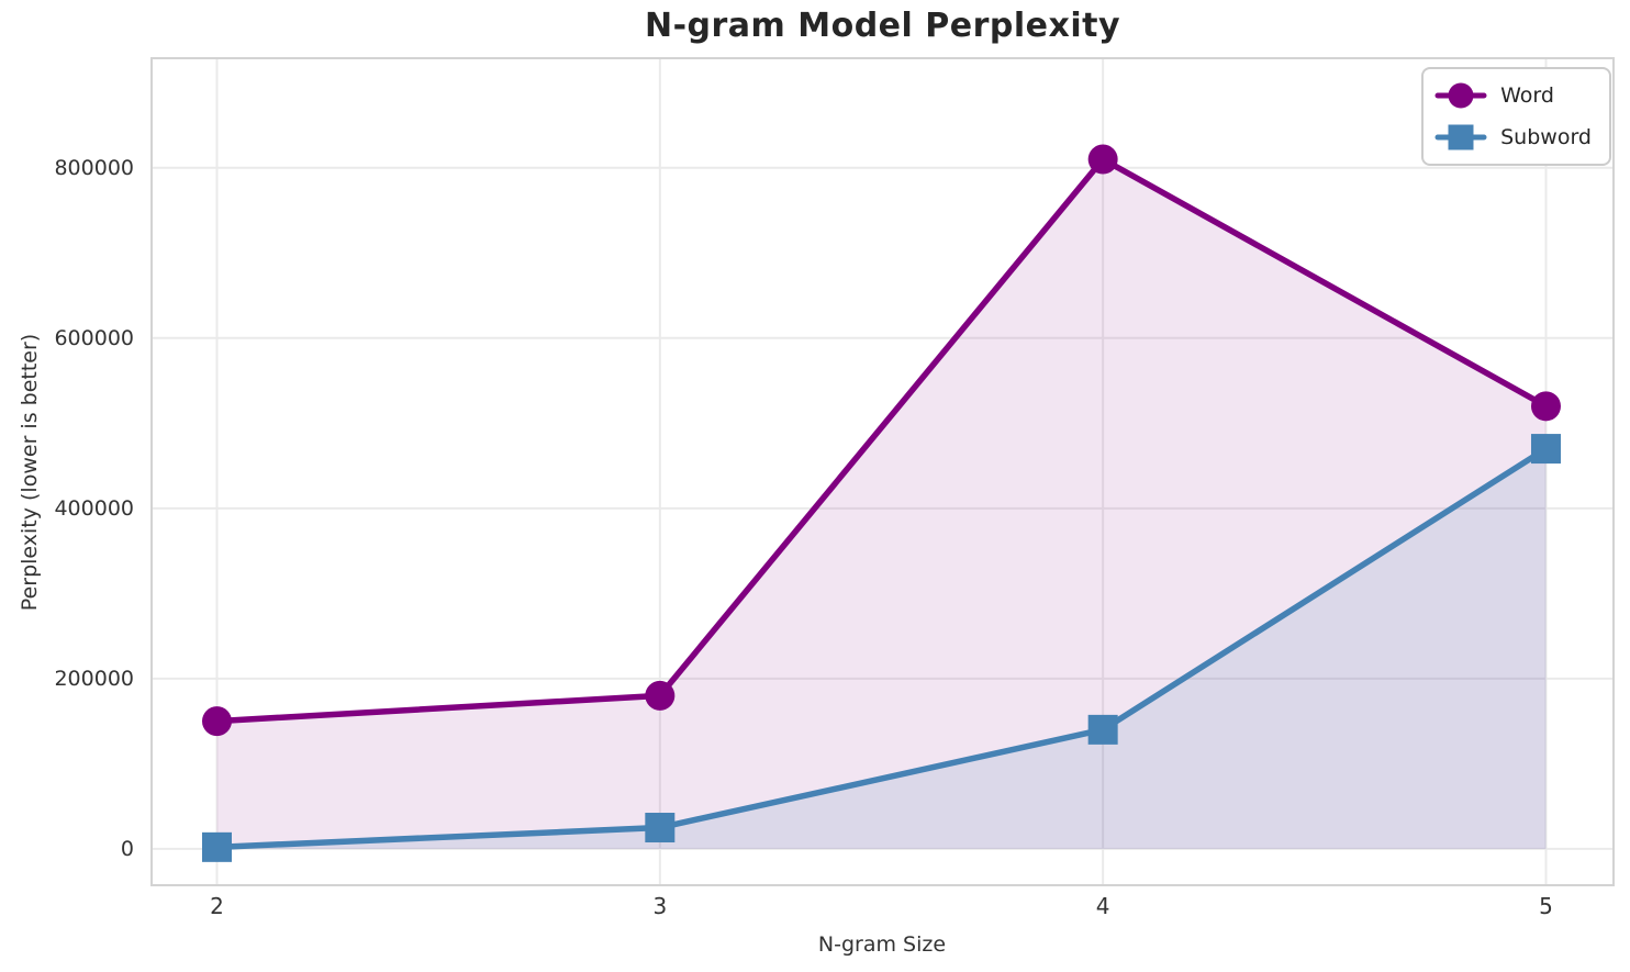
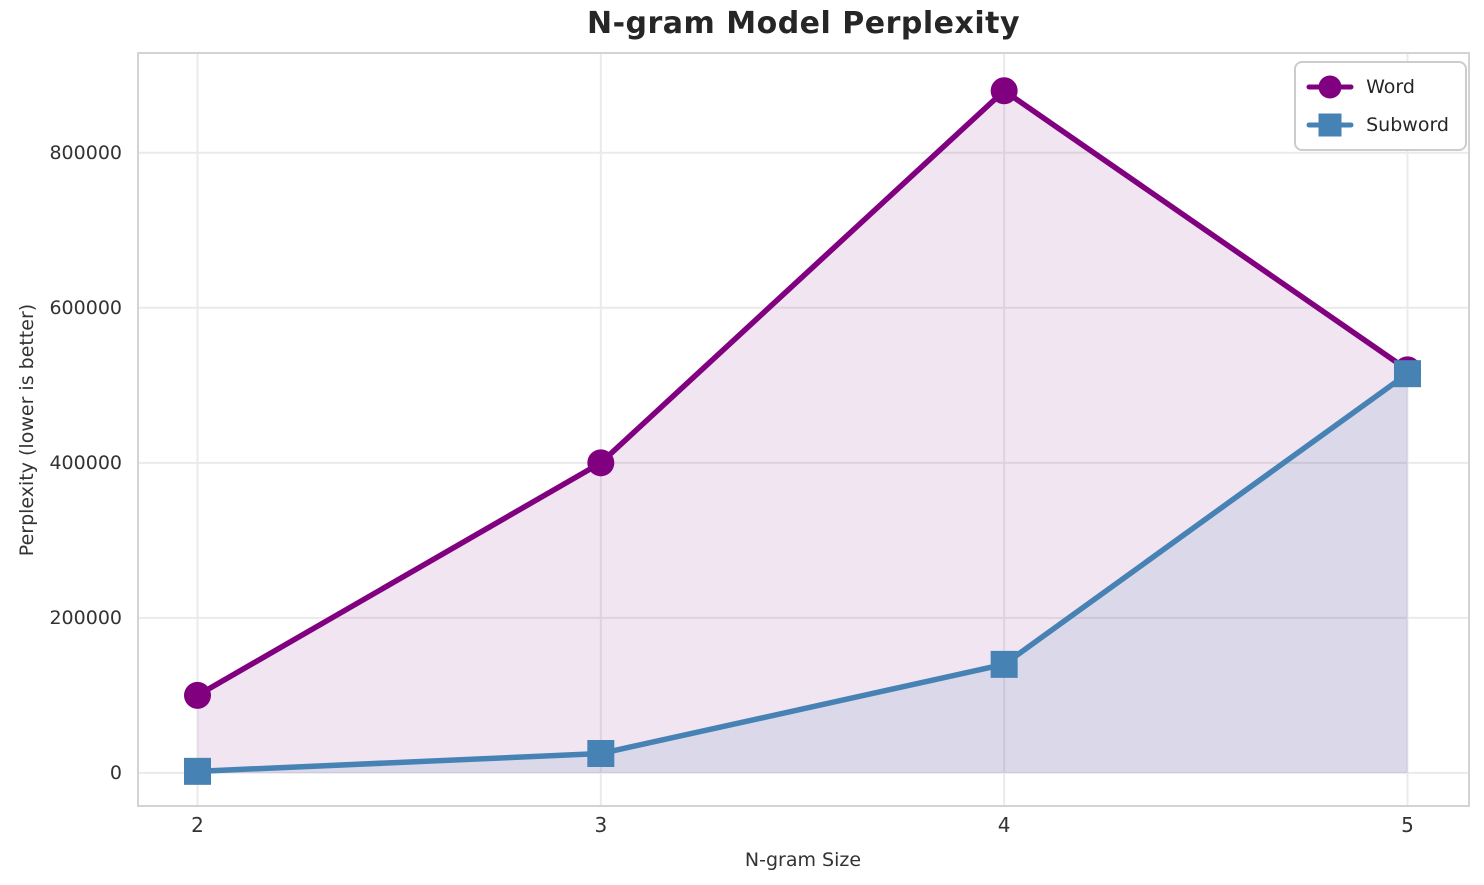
Word/2: 150000 -> 100000
Word/3: 180000 -> 400000
Word/4: 810000 -> 880000
Subword/5: 470000 -> 520000
